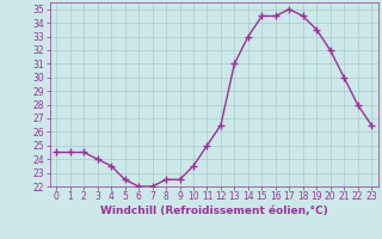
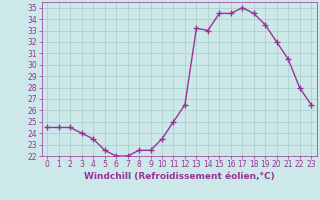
13: 31.0 -> 33.2
21: 30.0 -> 30.5
